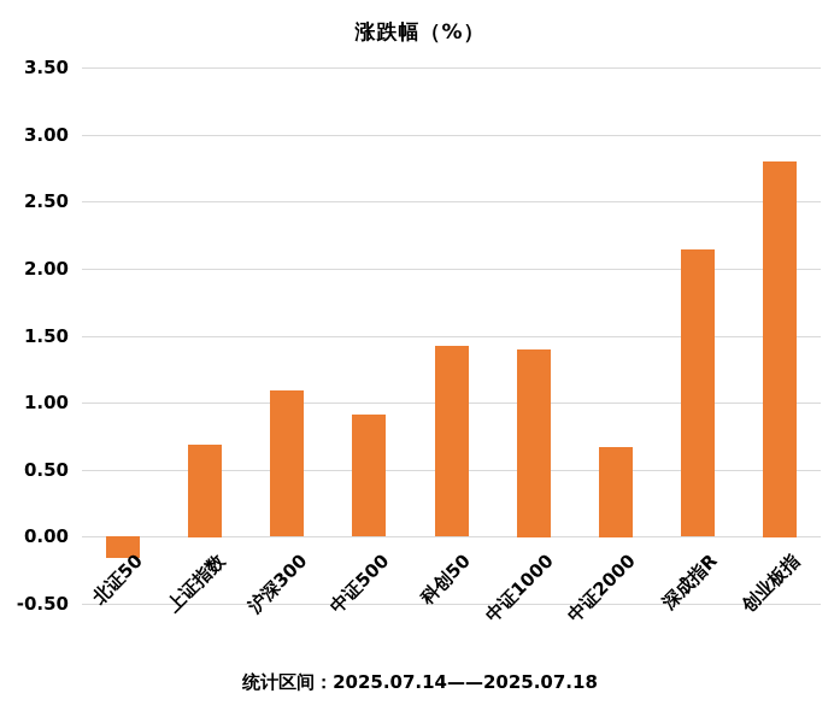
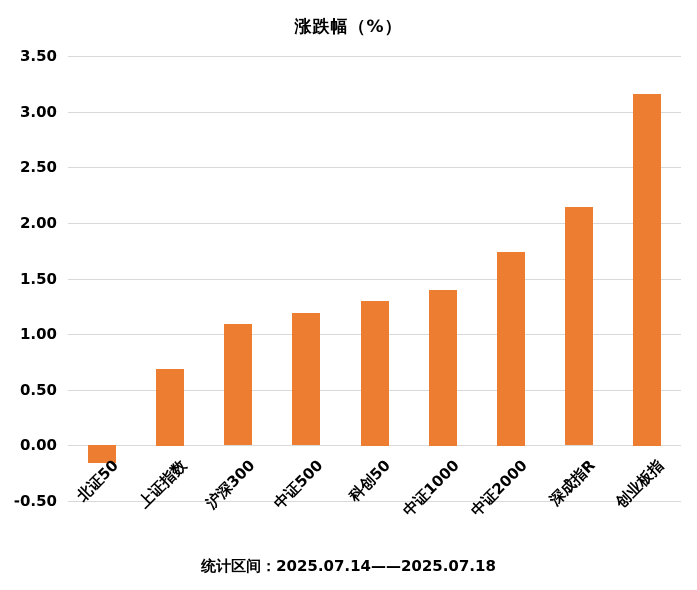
中证500: 0.91 -> 1.19
科创50: 1.42 -> 1.30
中证2000: 0.67 -> 1.74
创业板指: 2.80 -> 3.16
